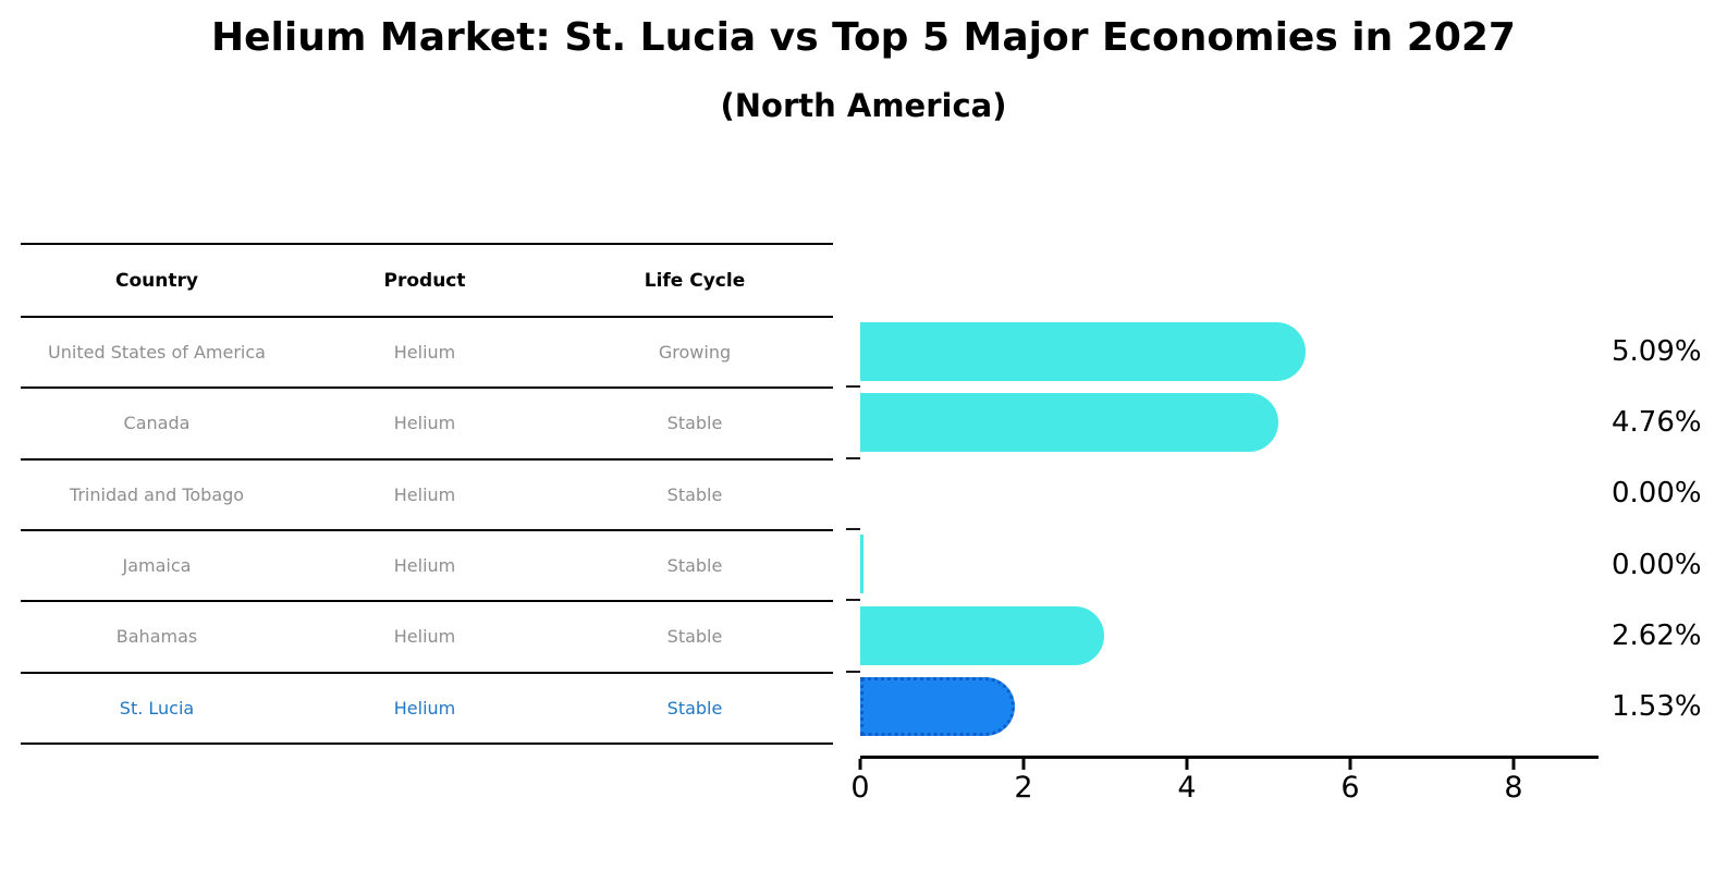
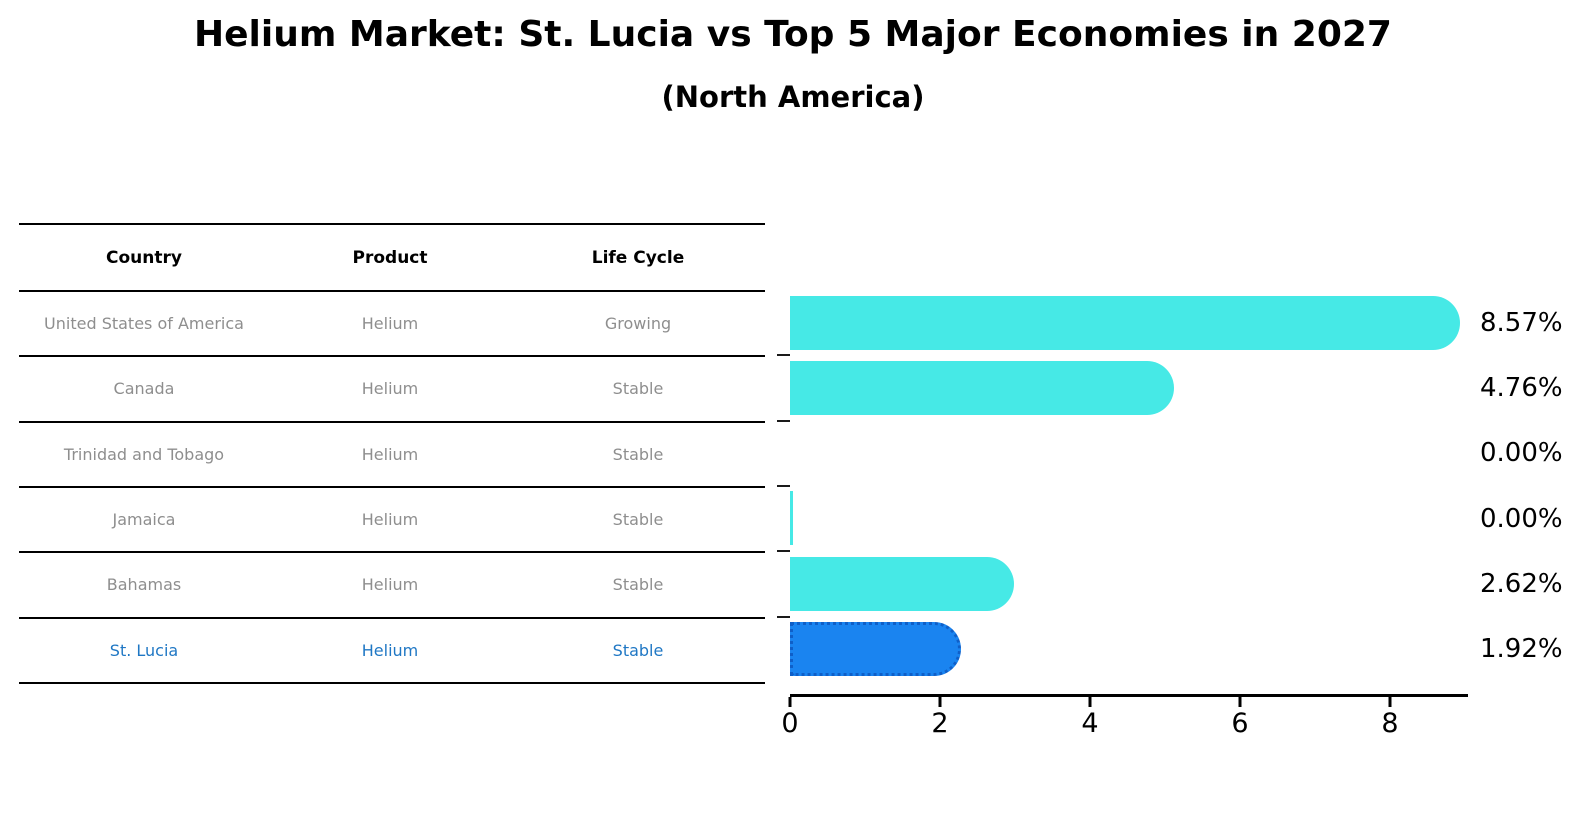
United States of America: 5.09% -> 8.57%
St. Lucia: 1.53% -> 1.92%
